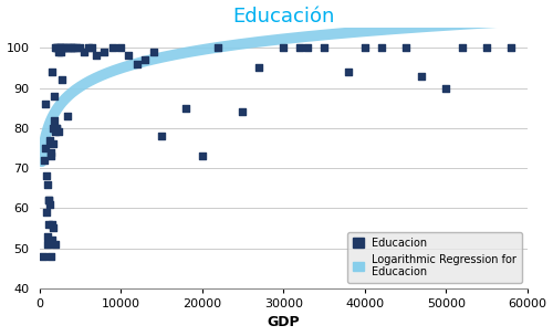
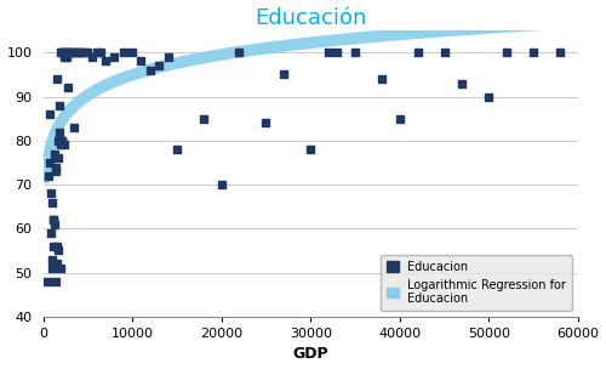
Educacion/20000: 73 -> 70
Educacion/30000: 100 -> 78
Educacion/40000: 100 -> 85
